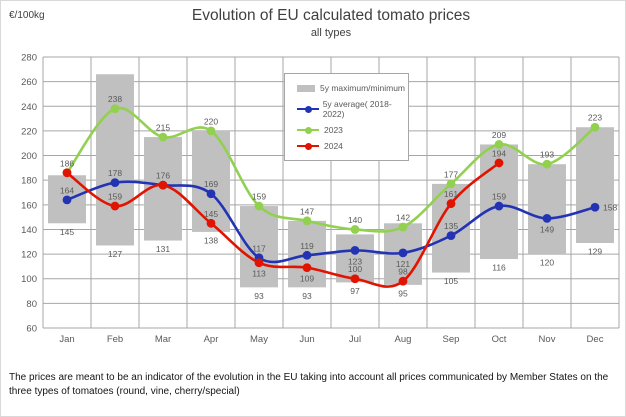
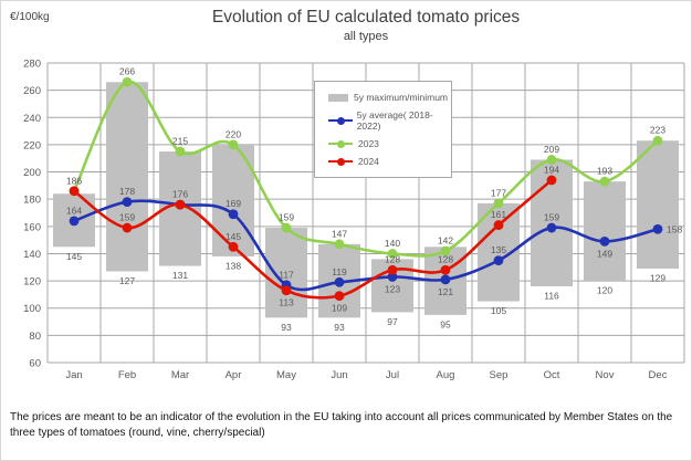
2023/Feb: 238 -> 266
2024/Jul: 100 -> 128
2024/Aug: 98 -> 128
